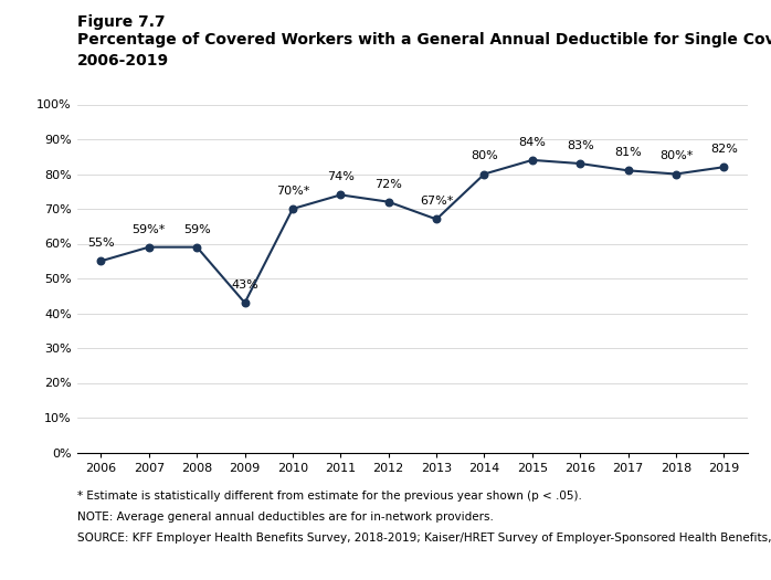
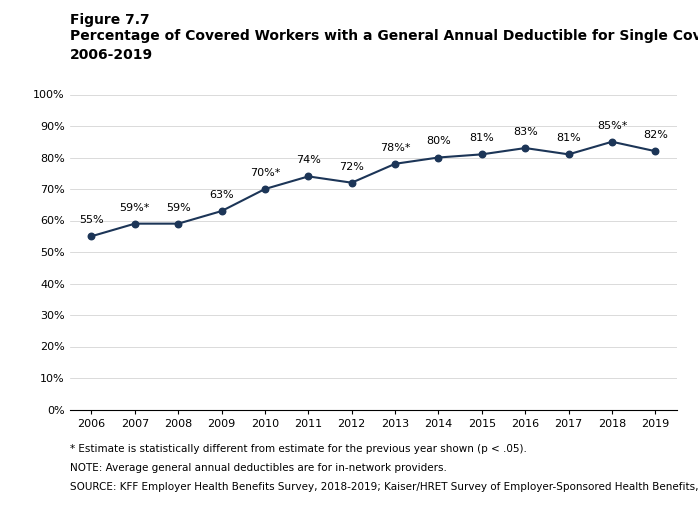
2009: 43% -> 63%
2013: 67%* -> 78%*
2015: 84% -> 81%
2018: 80%* -> 85%*
